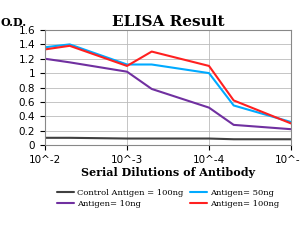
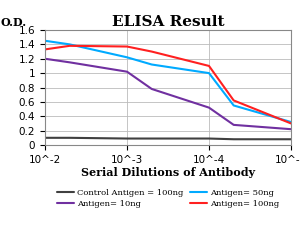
Antigen= 50ng/10^-2: 1.36 -> 1.45
Antigen= 50ng/10^-3: 1.12 -> 1.22
Antigen= 100ng/10^-3: 1.10 -> 1.37
